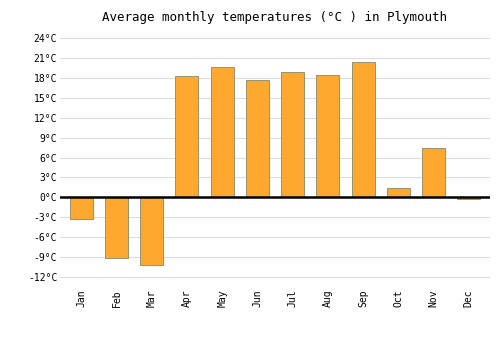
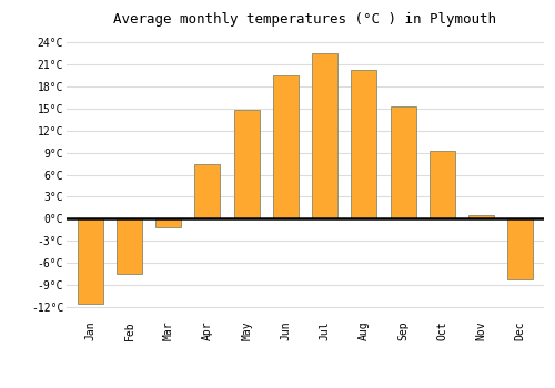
Jan: -3.2°C -> -11.5°C
Feb: -9.2°C -> -7.5°C
Mar: -10.2°C -> -1.2°C
Apr: 18.2°C -> 7.5°C
May: 19.6°C -> 14.8°C
Jun: 17.6°C -> 19.5°C
Jul: 18.8°C -> 22.5°C
Aug: 18.4°C -> 20.2°C
Sep: 20.4°C -> 15.3°C
Oct: 1.4°C -> 9.2°C
Nov: 7.4°C -> 0.5°C
Dec: -0.2°C -> -8.2°C
